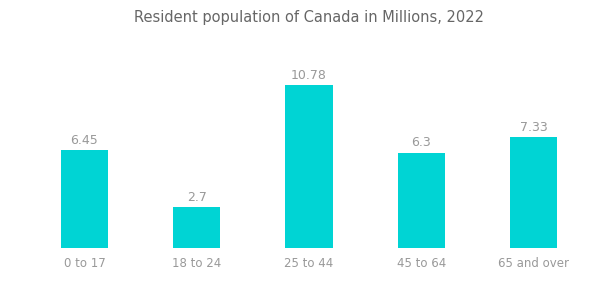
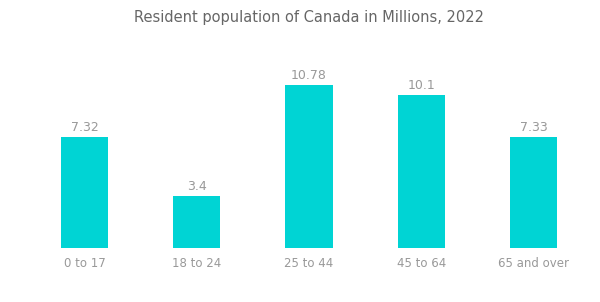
0 to 17: 6.45 -> 7.32
18 to 24: 2.7 -> 3.4
45 to 64: 6.3 -> 10.1
